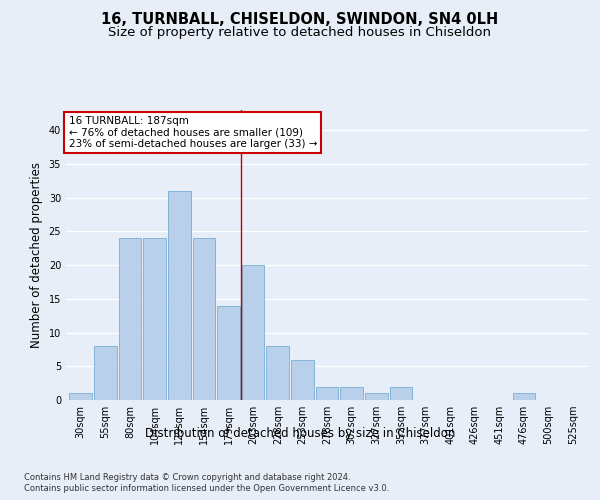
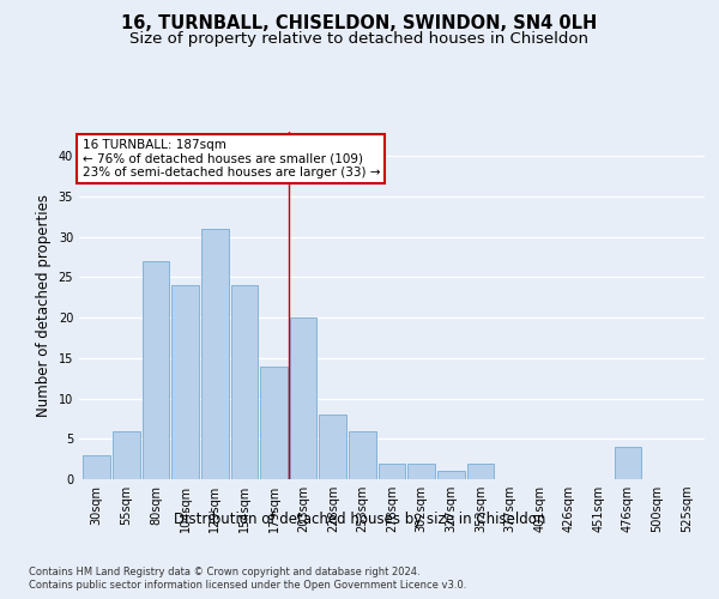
30sqm: 1 -> 3
55sqm: 8 -> 6
80sqm: 24 -> 27
476sqm: 1 -> 4
